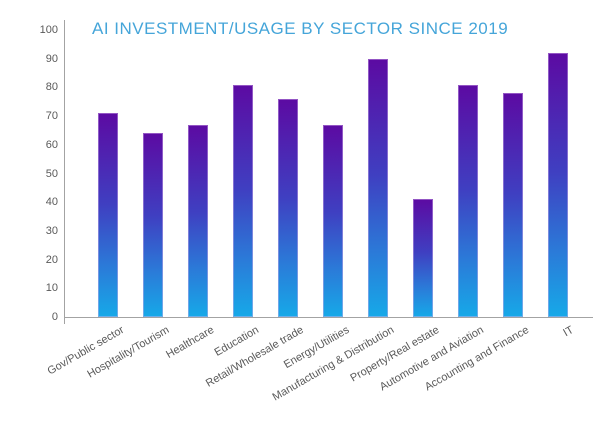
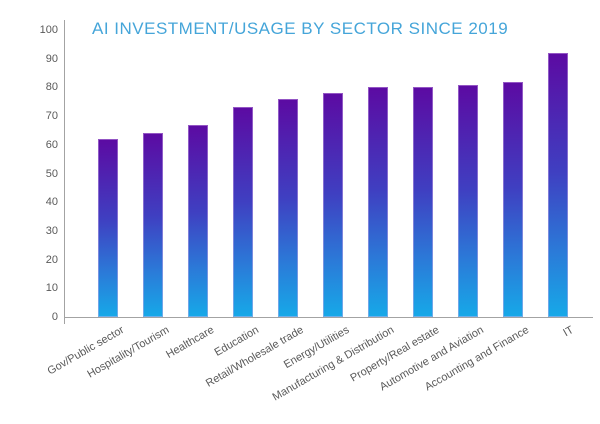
Gov/Public sector: 71 -> 62
Education: 81 -> 73
Energy/Utilities: 67 -> 78
Manufacturing & Distribution: 90 -> 80
Property/Real estate: 41 -> 80
Accounting and Finance: 78 -> 82
